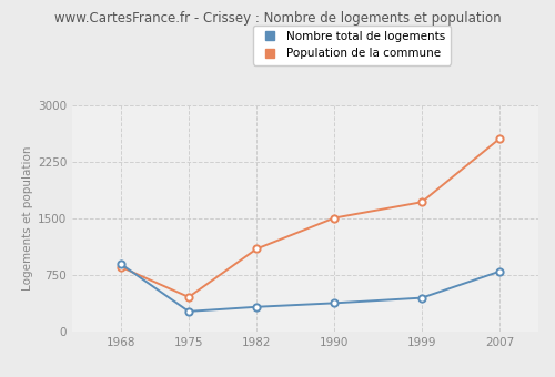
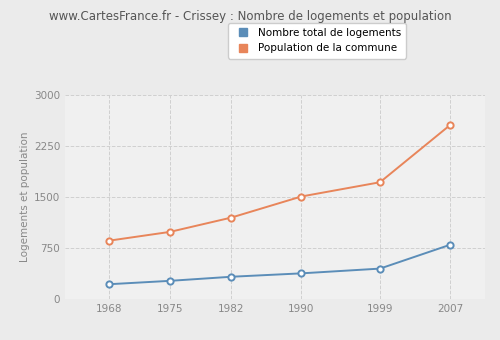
Nombre total de logements/1968: 900 -> 220
Population de la commune/1975: 460 -> 990
Population de la commune/1982: 1100 -> 1200
